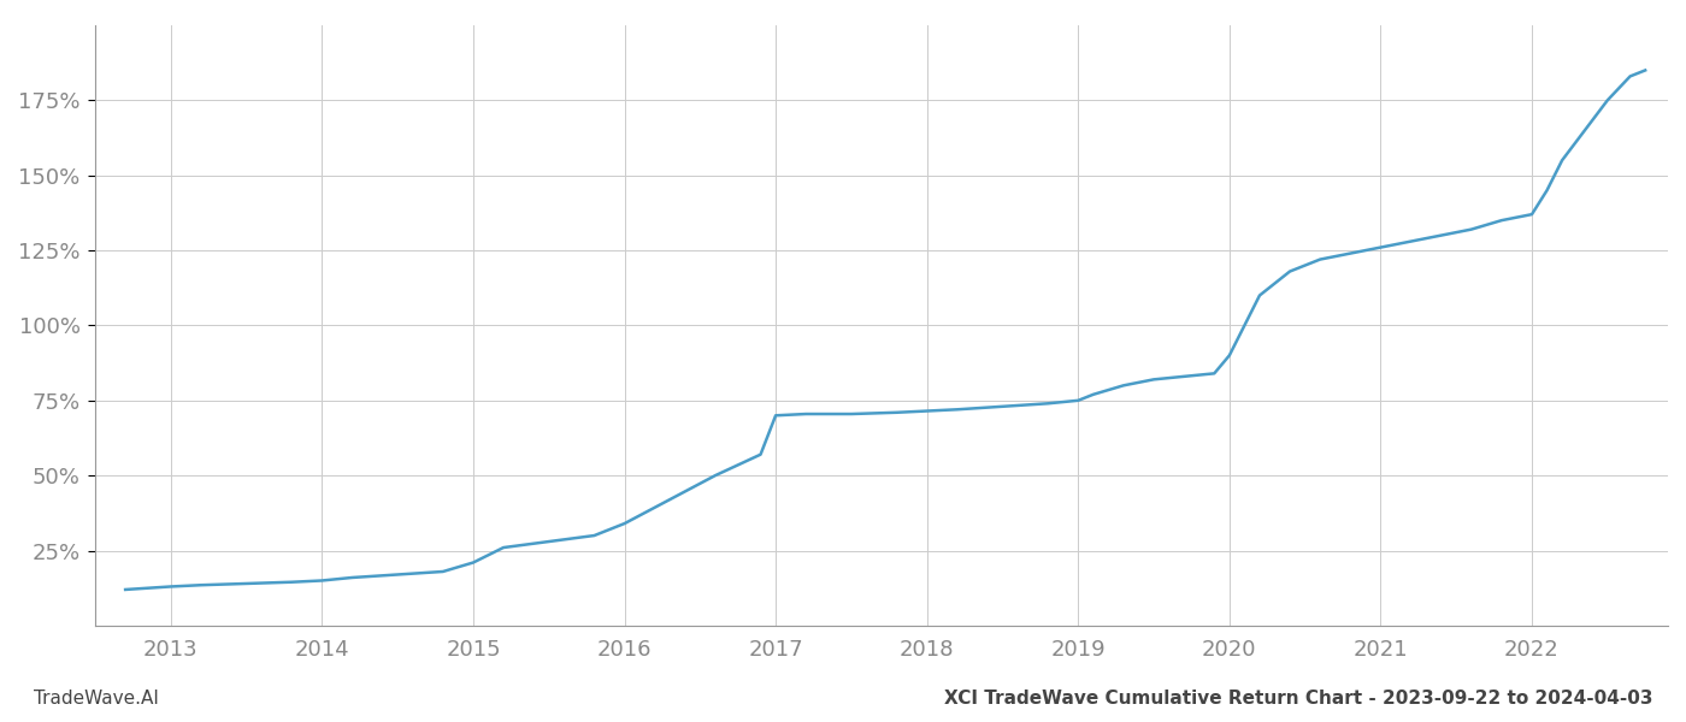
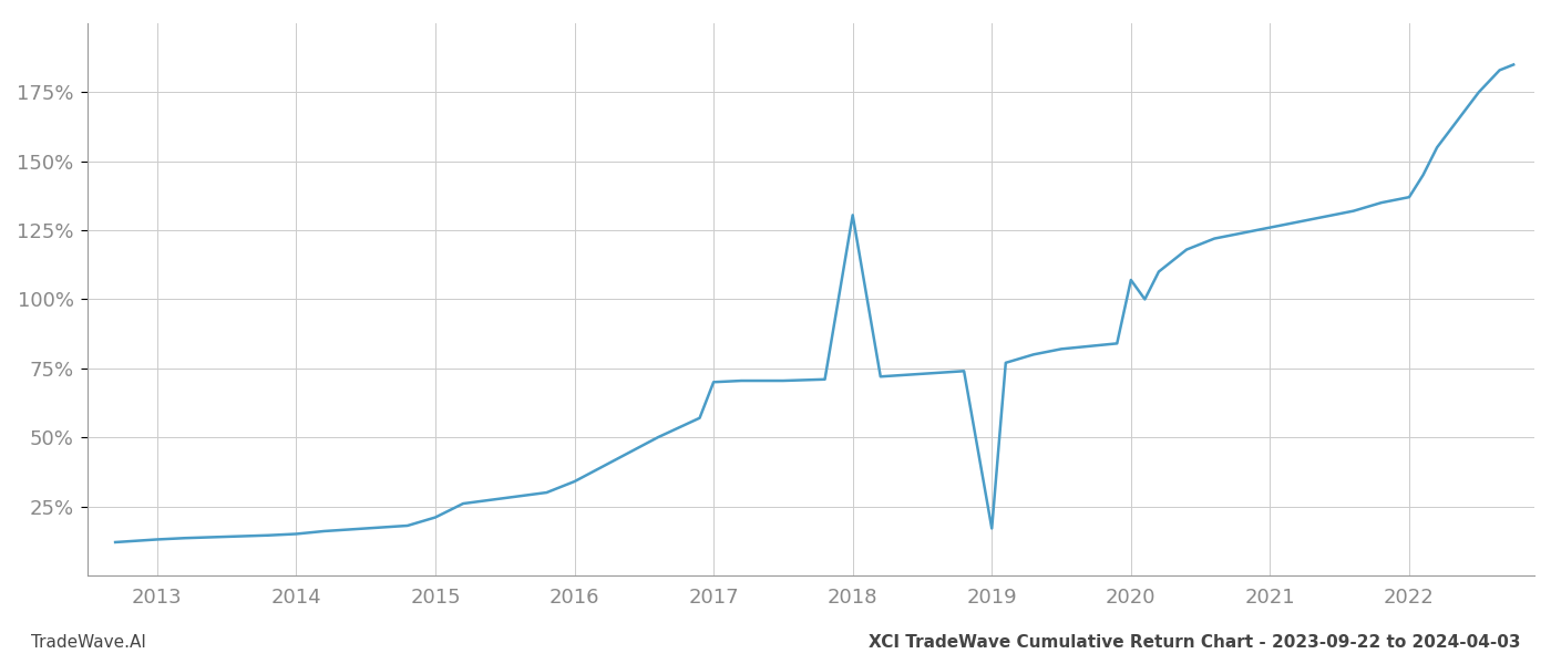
2018: 71.5% -> 130.5%
2019: 75.0% -> 17.0%
2020: 90.0% -> 107.0%
